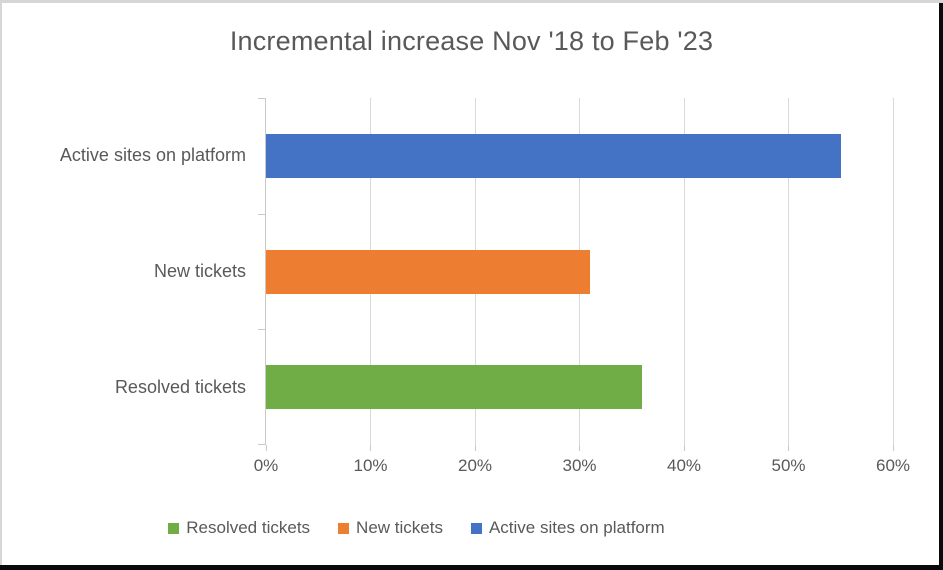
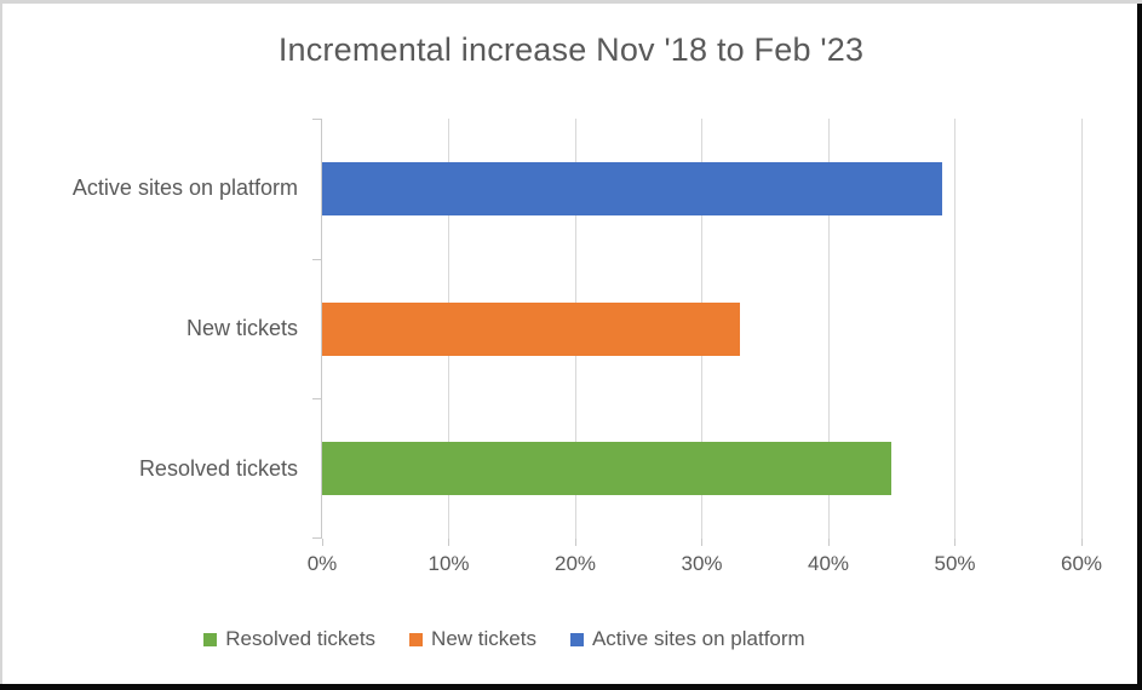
Active sites on platform: 55% -> 49%
New tickets: 31% -> 33%
Resolved tickets: 36% -> 45%
